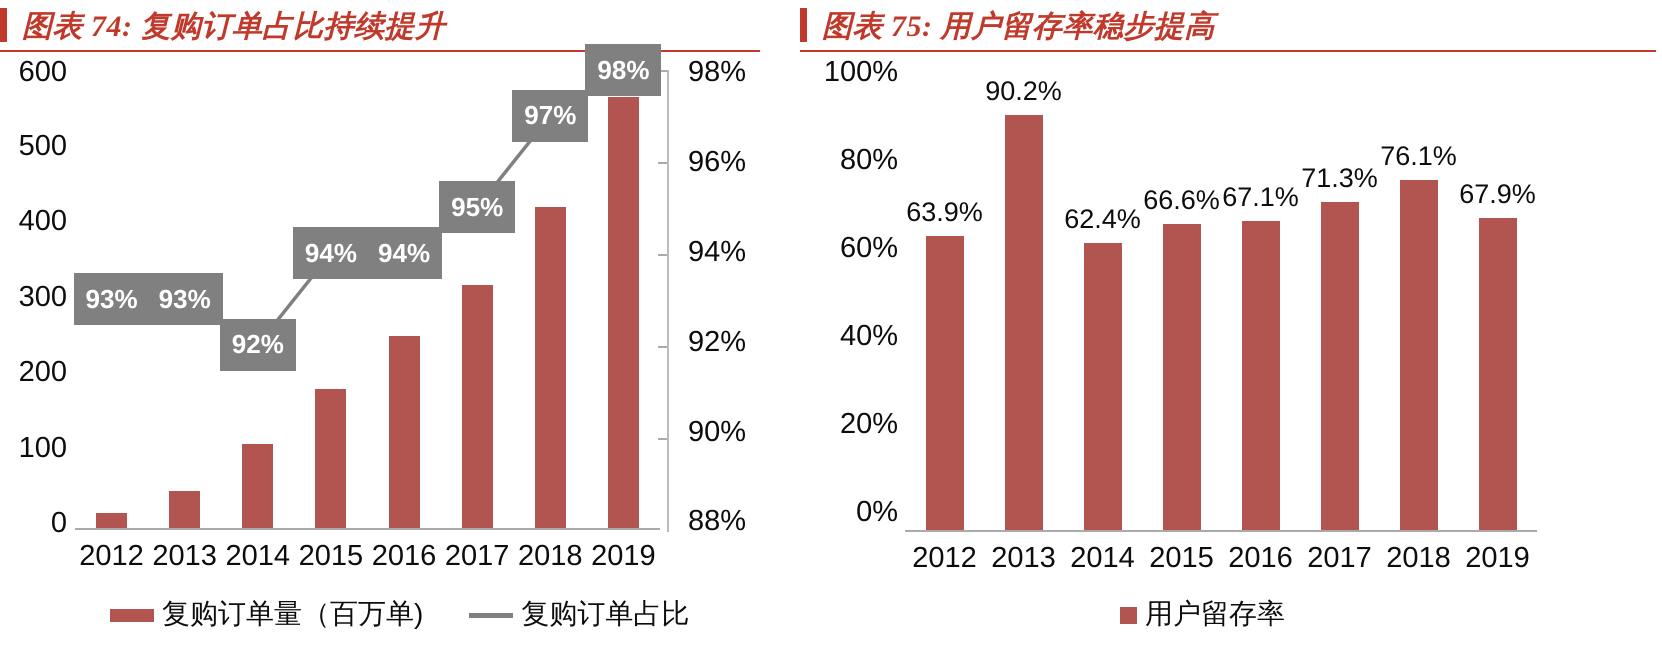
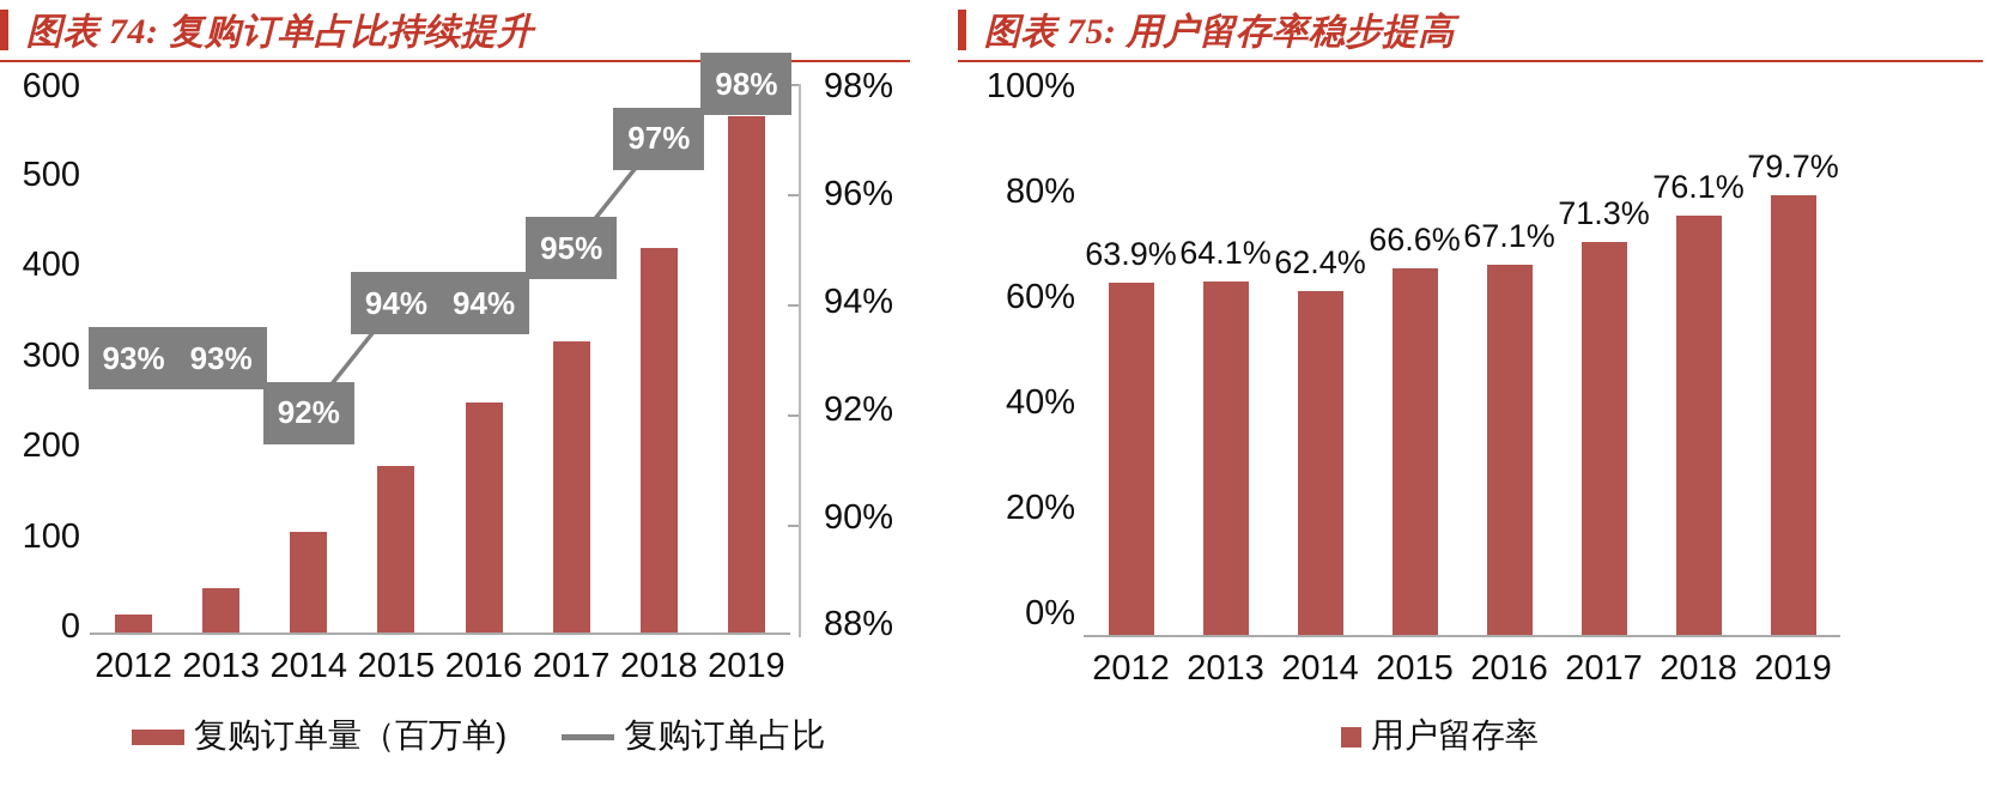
图表 75: 用户留存率稳步提高/2013: 90.2% -> 64.1%
图表 75: 用户留存率稳步提高/2019: 67.9% -> 79.7%
